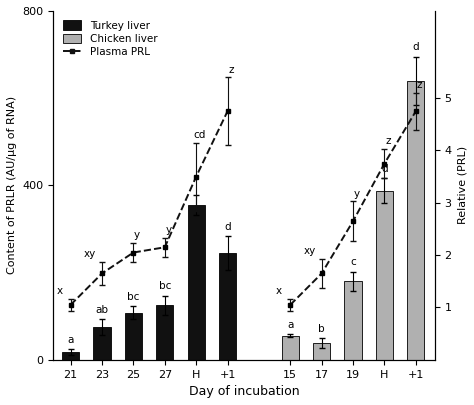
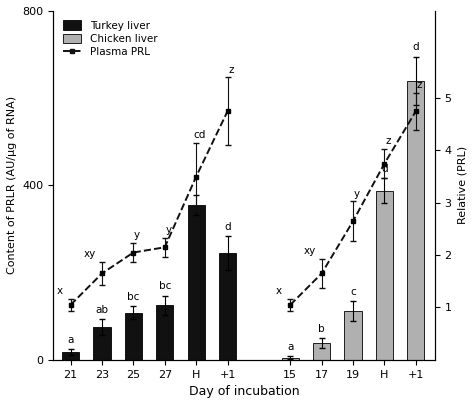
Chicken liver/15: 55 -> 5
Chicken liver/19: 180 -> 112
